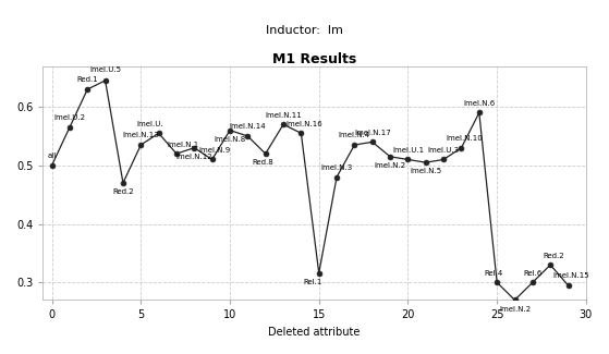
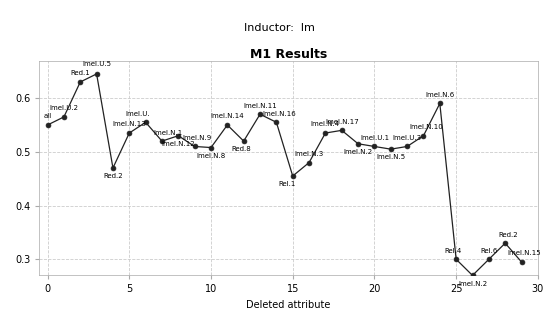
0: 0.500 -> 0.550
10: 0.560 -> 0.508
15: 0.316 -> 0.455
